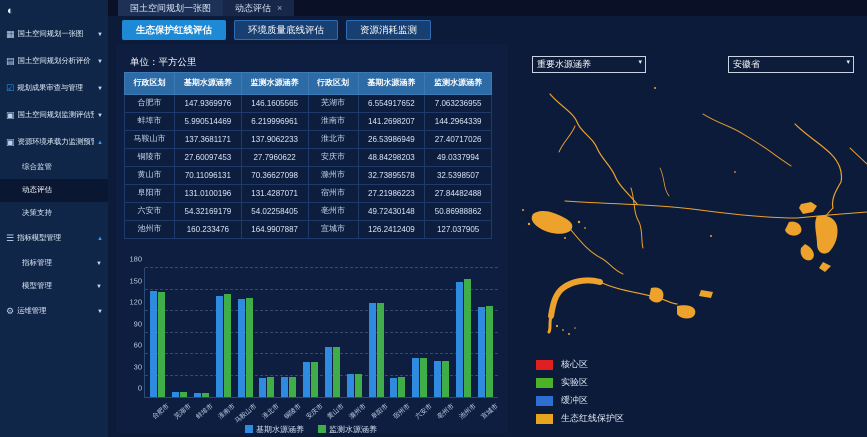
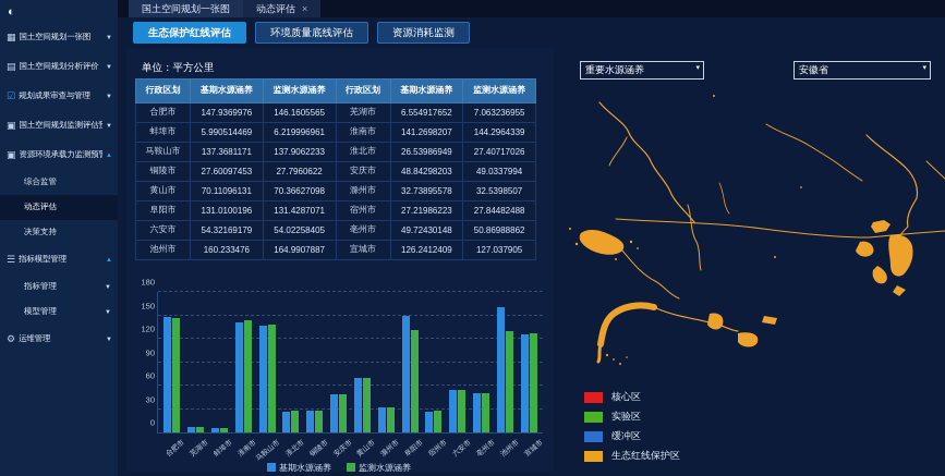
基期水源涵养/阜阳市: 130 -> 150
监测水源涵养/池州市: 160 -> 130
